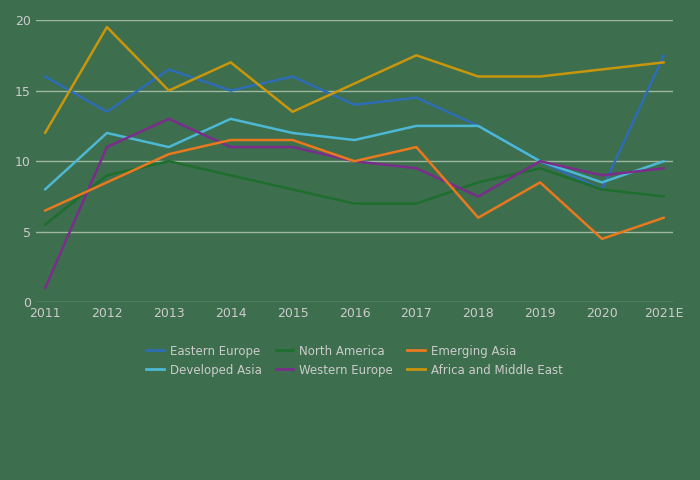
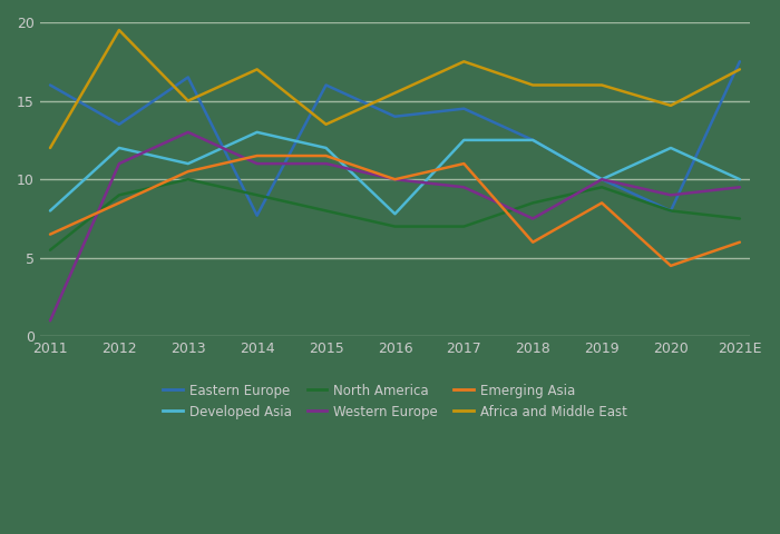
Eastern Europe/2014: 15.0 -> 7.7
Developed Asia/2016: 11.5 -> 7.8
Developed Asia/2020: 8.5 -> 12.0
Africa and Middle East/2020: 16.5 -> 14.7
